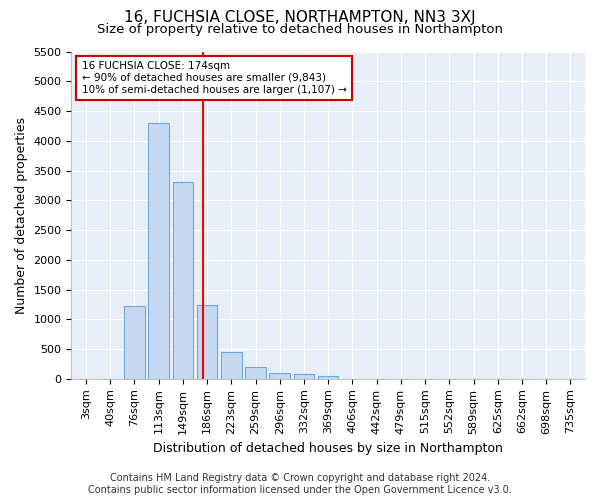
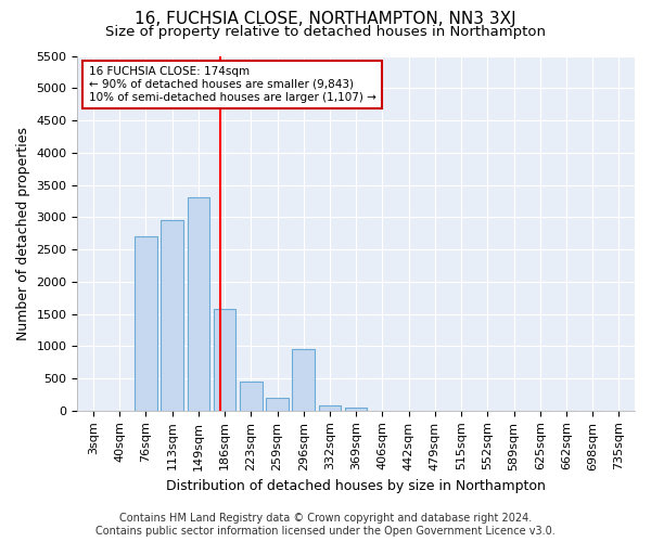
76sqm: 1220 -> 2700
113sqm: 4300 -> 2960
186sqm: 1240 -> 1580
296sqm: 100 -> 960
